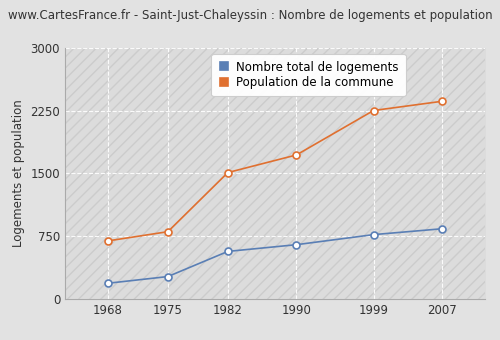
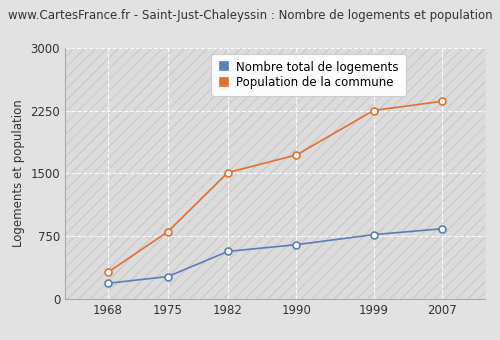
Population de la commune/1968: 700 -> 320
